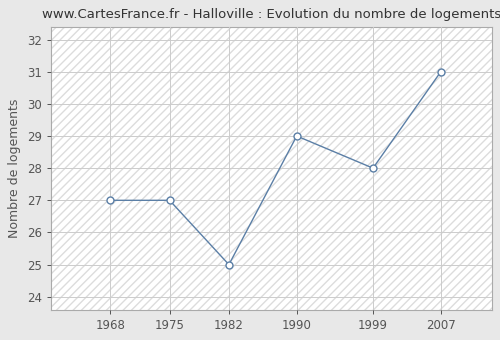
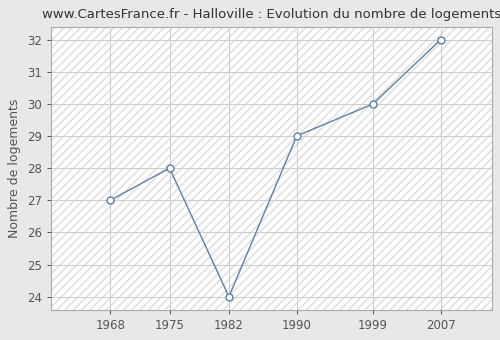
1975: 27 -> 28
1982: 25 -> 24
1999: 28 -> 30
2007: 31 -> 32
